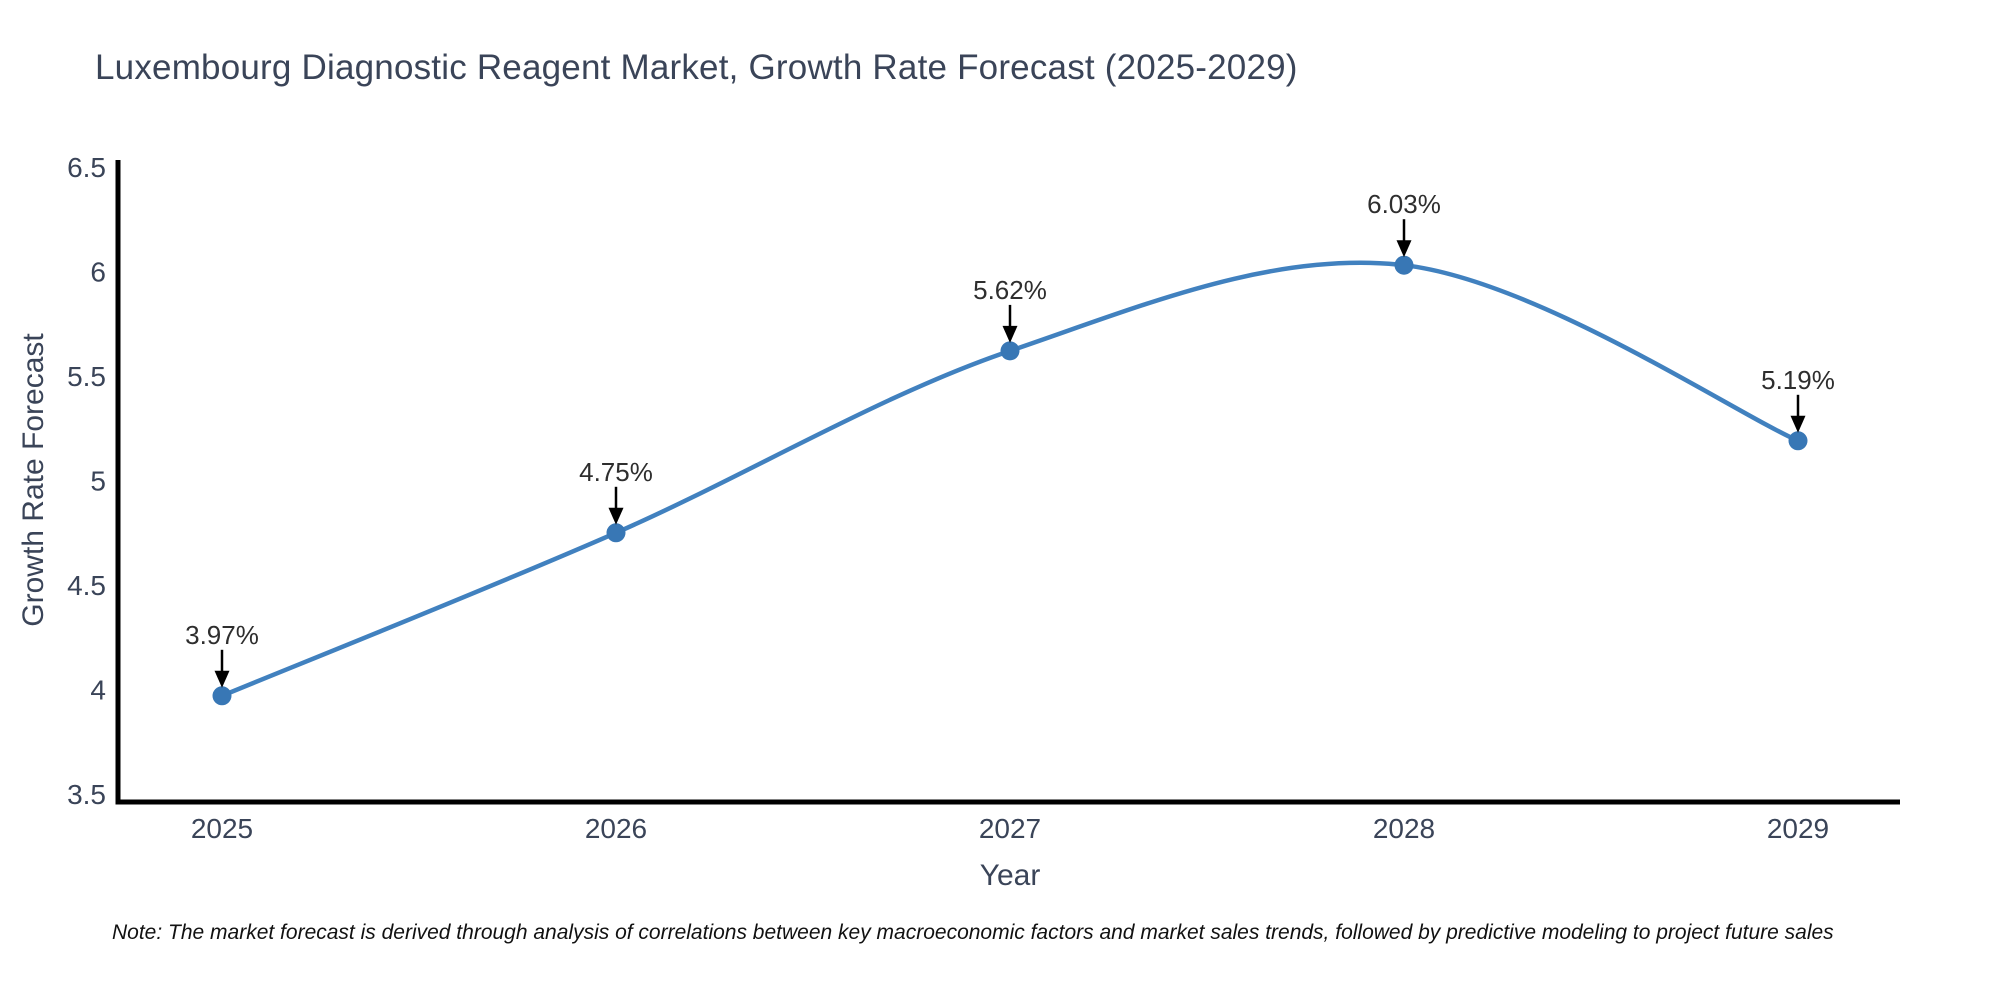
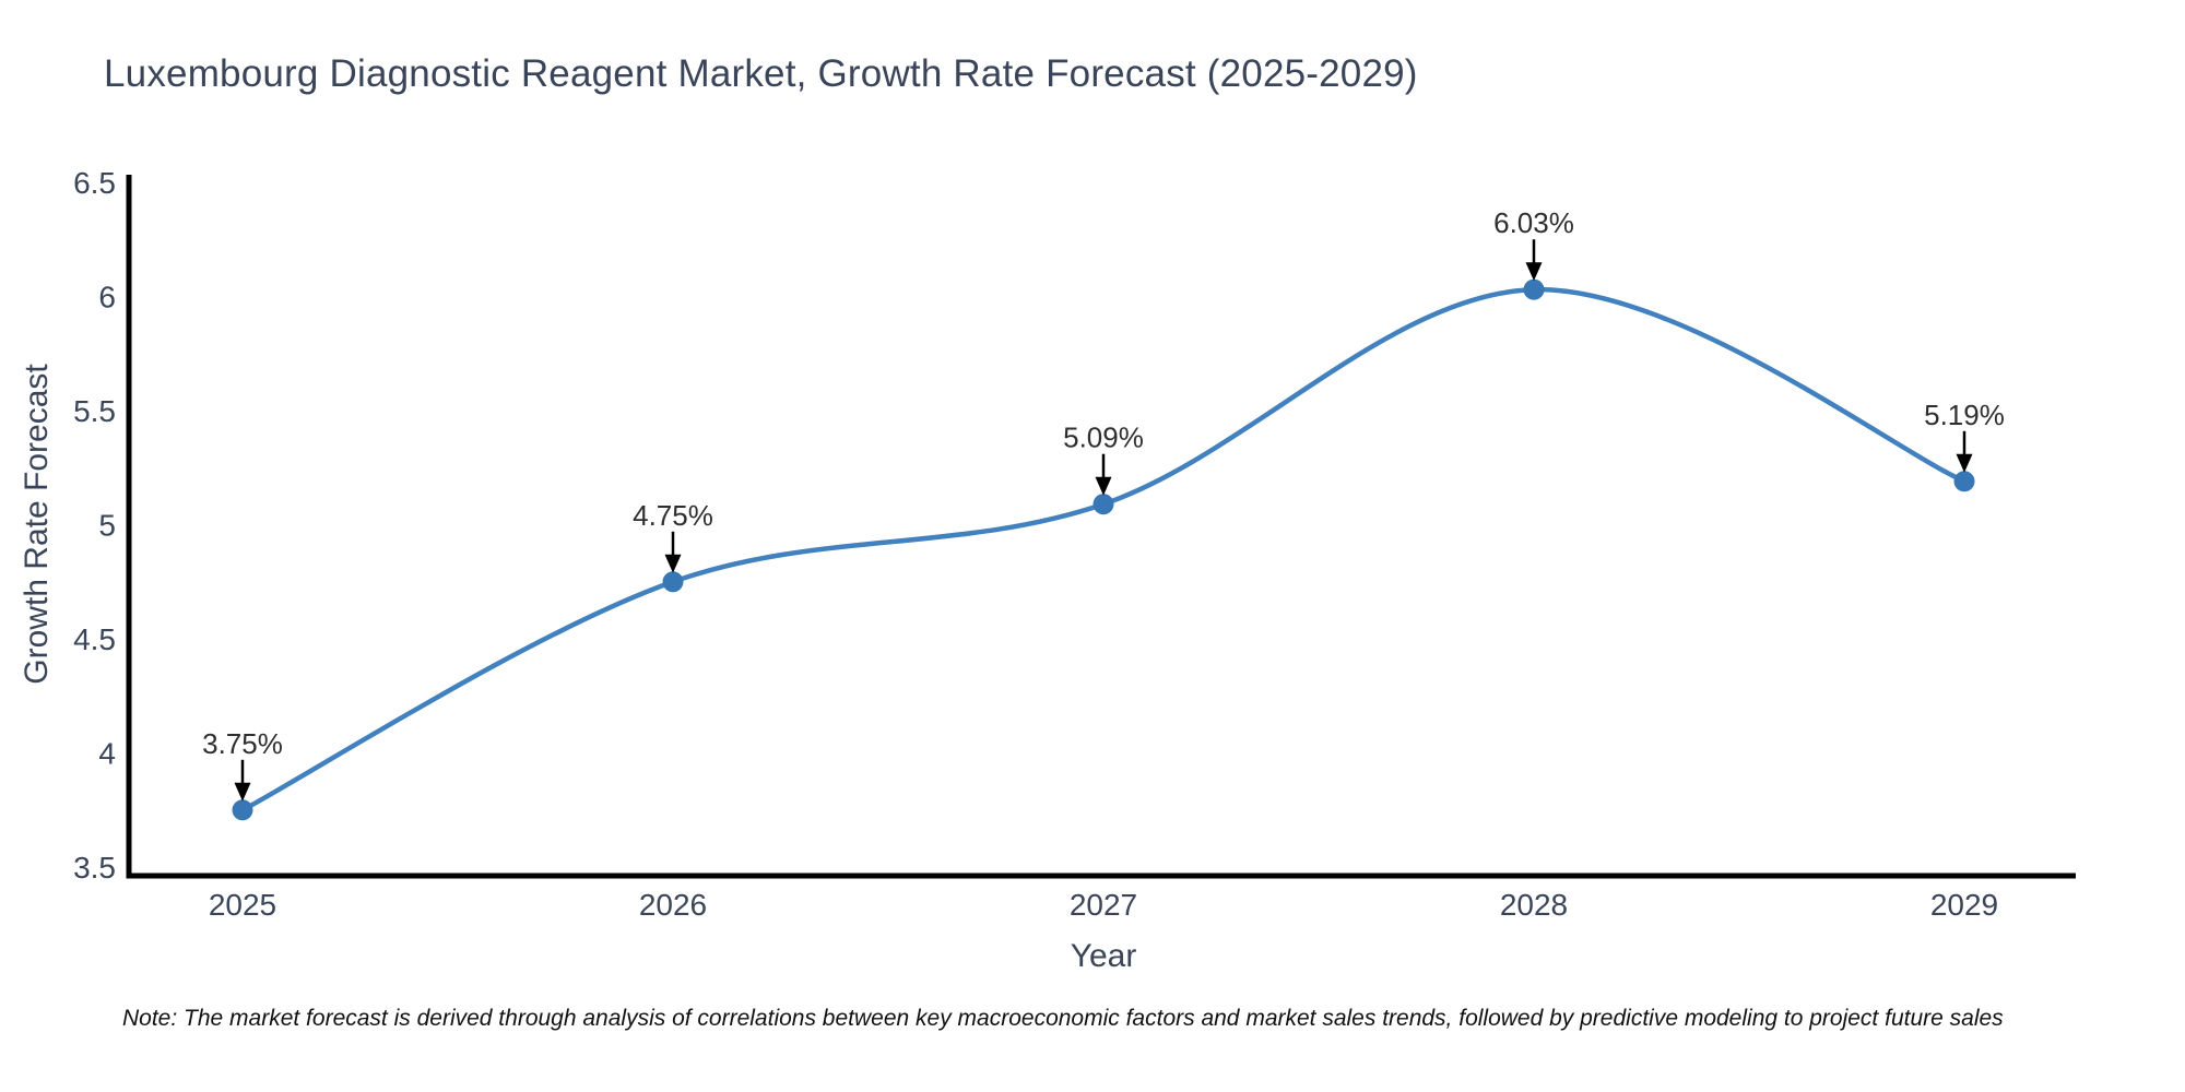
2025: 3.97% -> 3.75%
2027: 5.62% -> 5.09%
